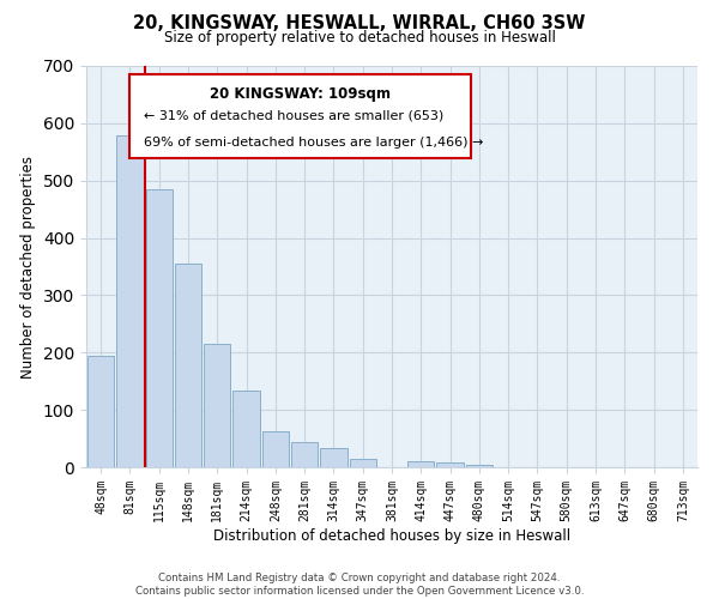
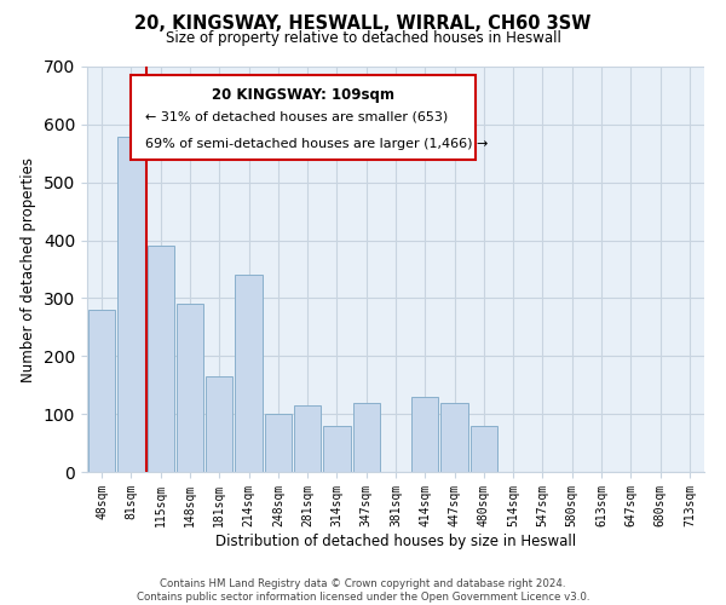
48sqm: 195 -> 280
115sqm: 485 -> 390
148sqm: 355 -> 290
181sqm: 215 -> 165
214sqm: 133 -> 340
248sqm: 63 -> 100
281sqm: 43 -> 115
314sqm: 33 -> 80
347sqm: 15 -> 120
414sqm: 10 -> 130
447sqm: 9 -> 120
480sqm: 4 -> 80
